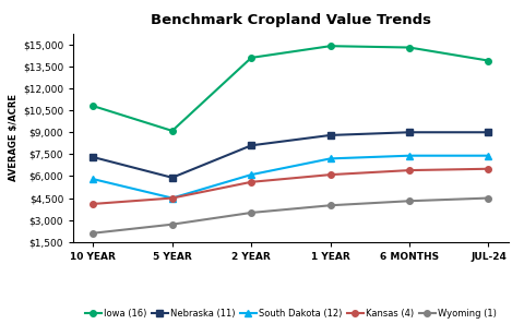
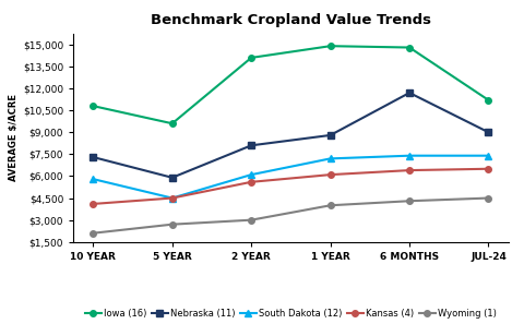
Iowa (16)/5 YEAR: $9,100 -> $9,600
Wyoming (1)/2 YEAR: $3,500 -> $3,000
Nebraska (11)/6 MONTHS: $9,000 -> $11,700
Iowa (16)/JUL-24: $13,900 -> $11,200
